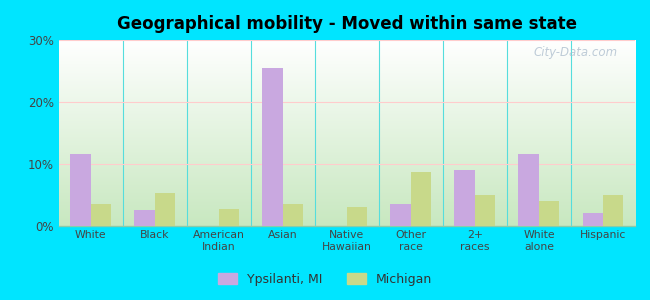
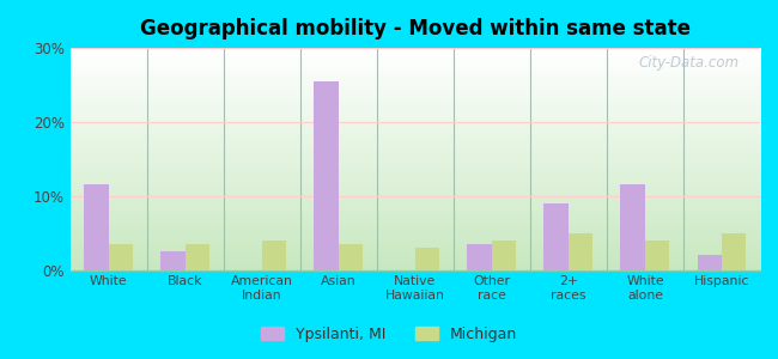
Michigan/Black: 5.2% -> 3.5%
Michigan/American Indian: 2.6% -> 4.0%
Michigan/Other race: 8.6% -> 4.0%
